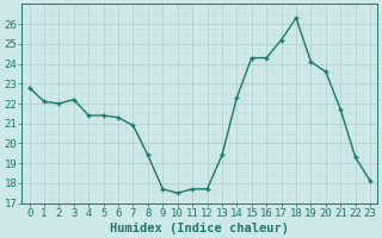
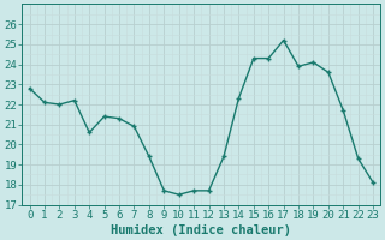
4: 21.4 -> 20.6
18: 26.3 -> 23.9
